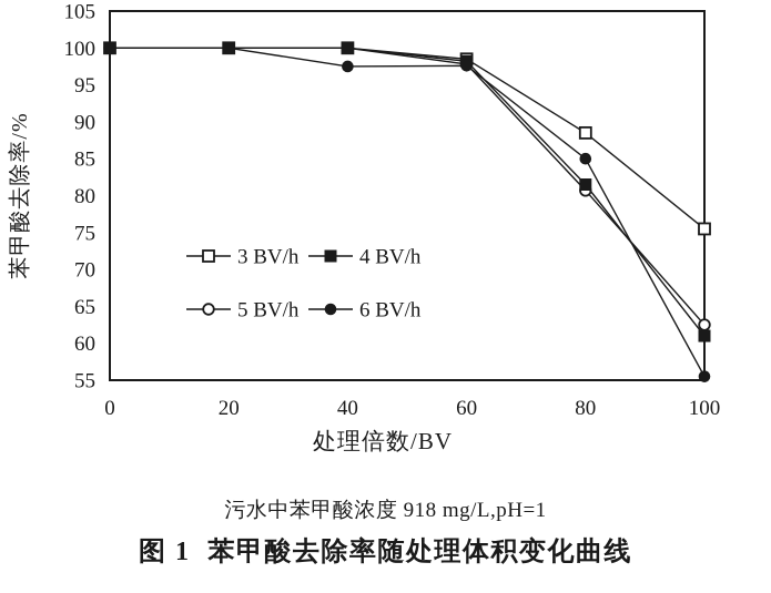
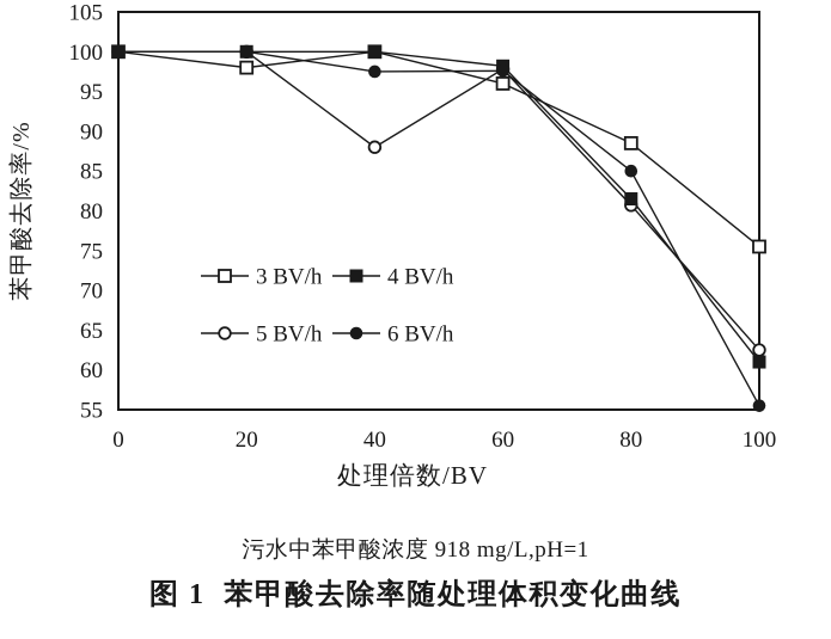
3 BV/h/20: 100 -> 98
5 BV/h/40: 100 -> 88
3 BV/h/60: 98 -> 96
